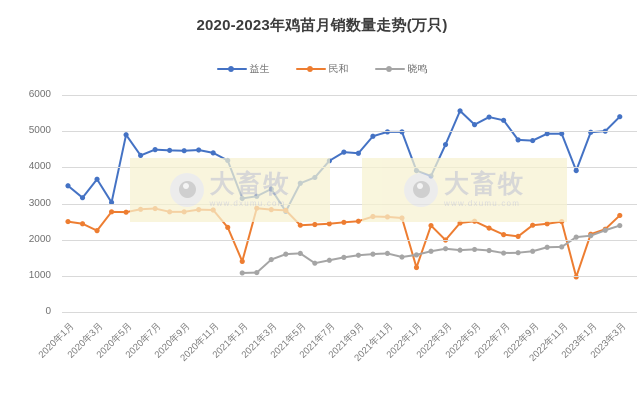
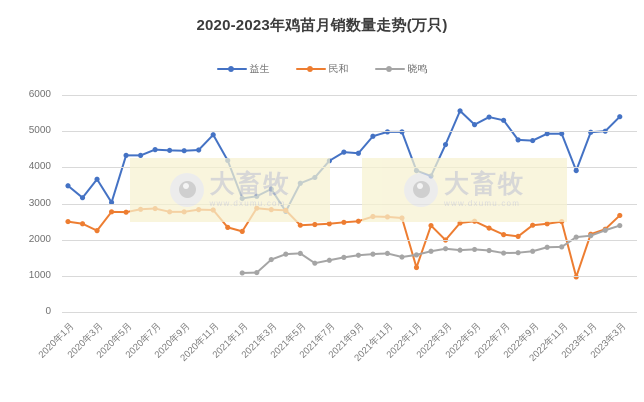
益生/2020年5月: 4900 -> 4300
益生/2020年11月: 4400 -> 4900
民和/2021年1月: 1400 -> 2200
